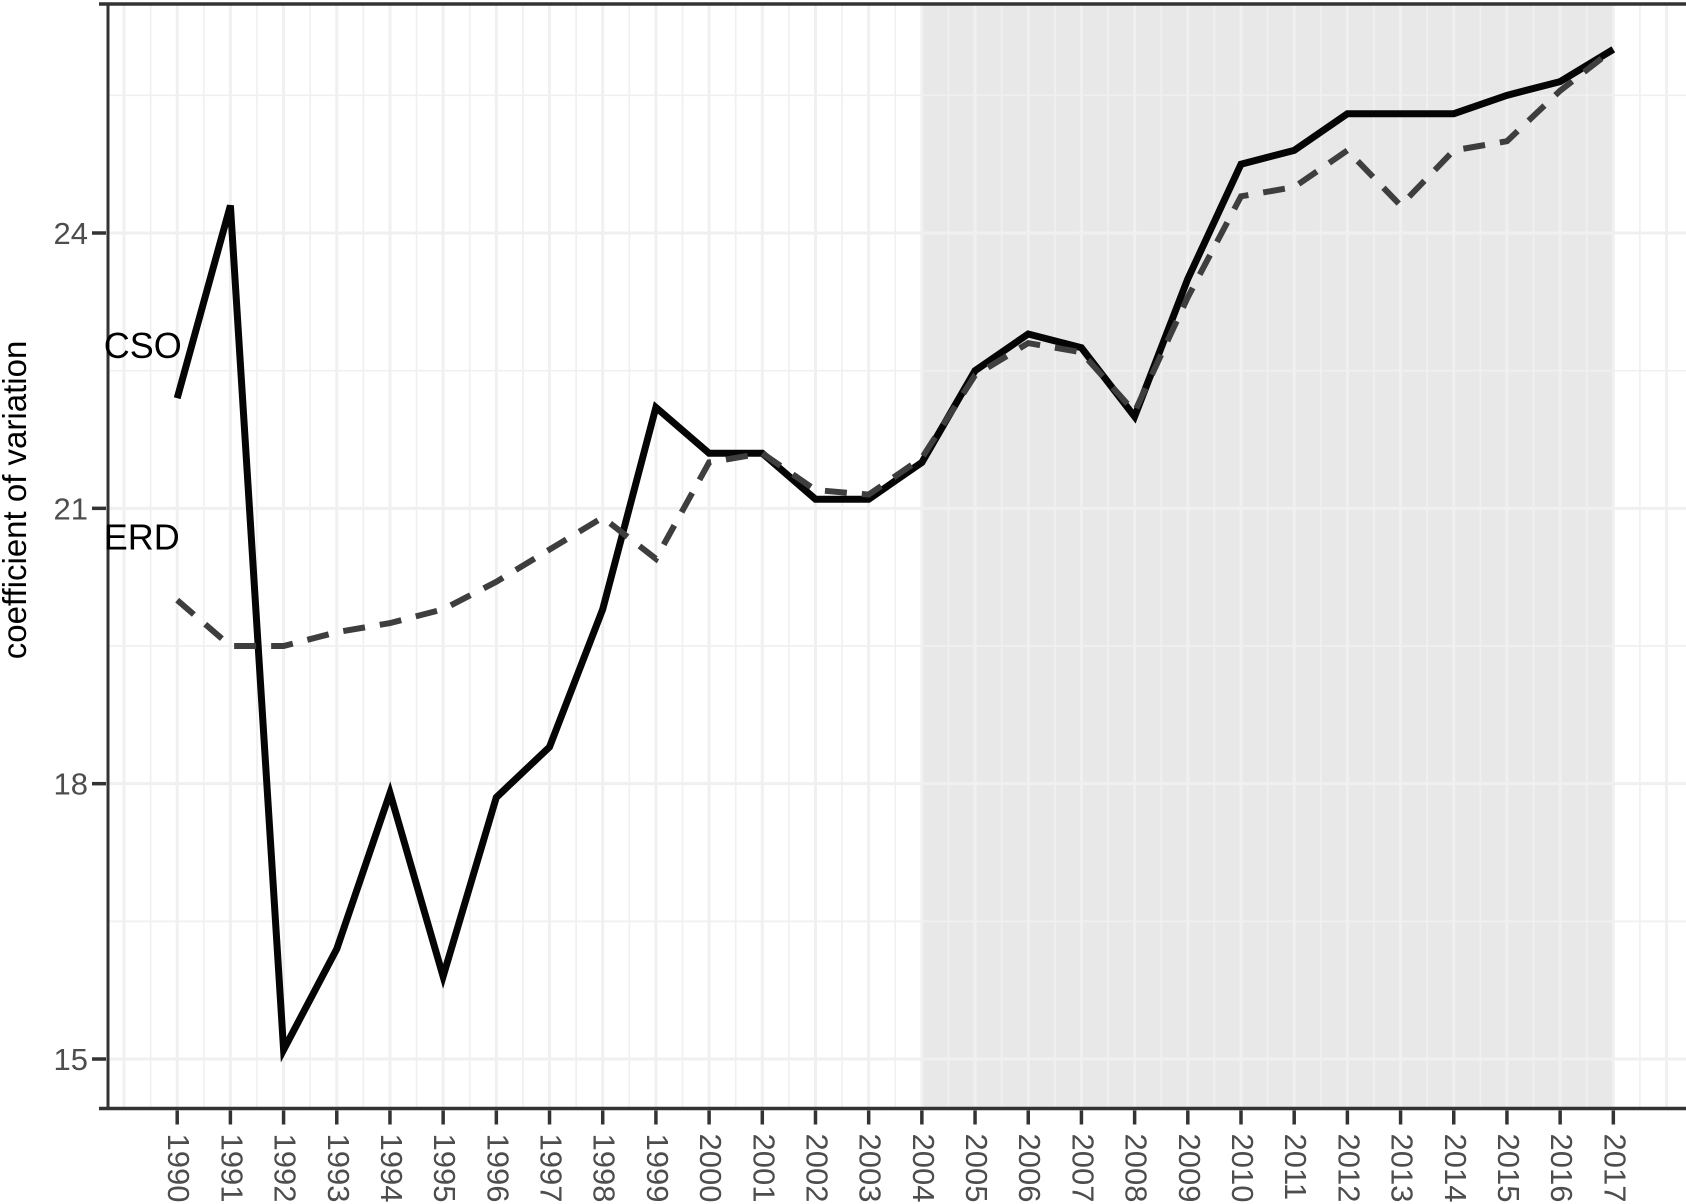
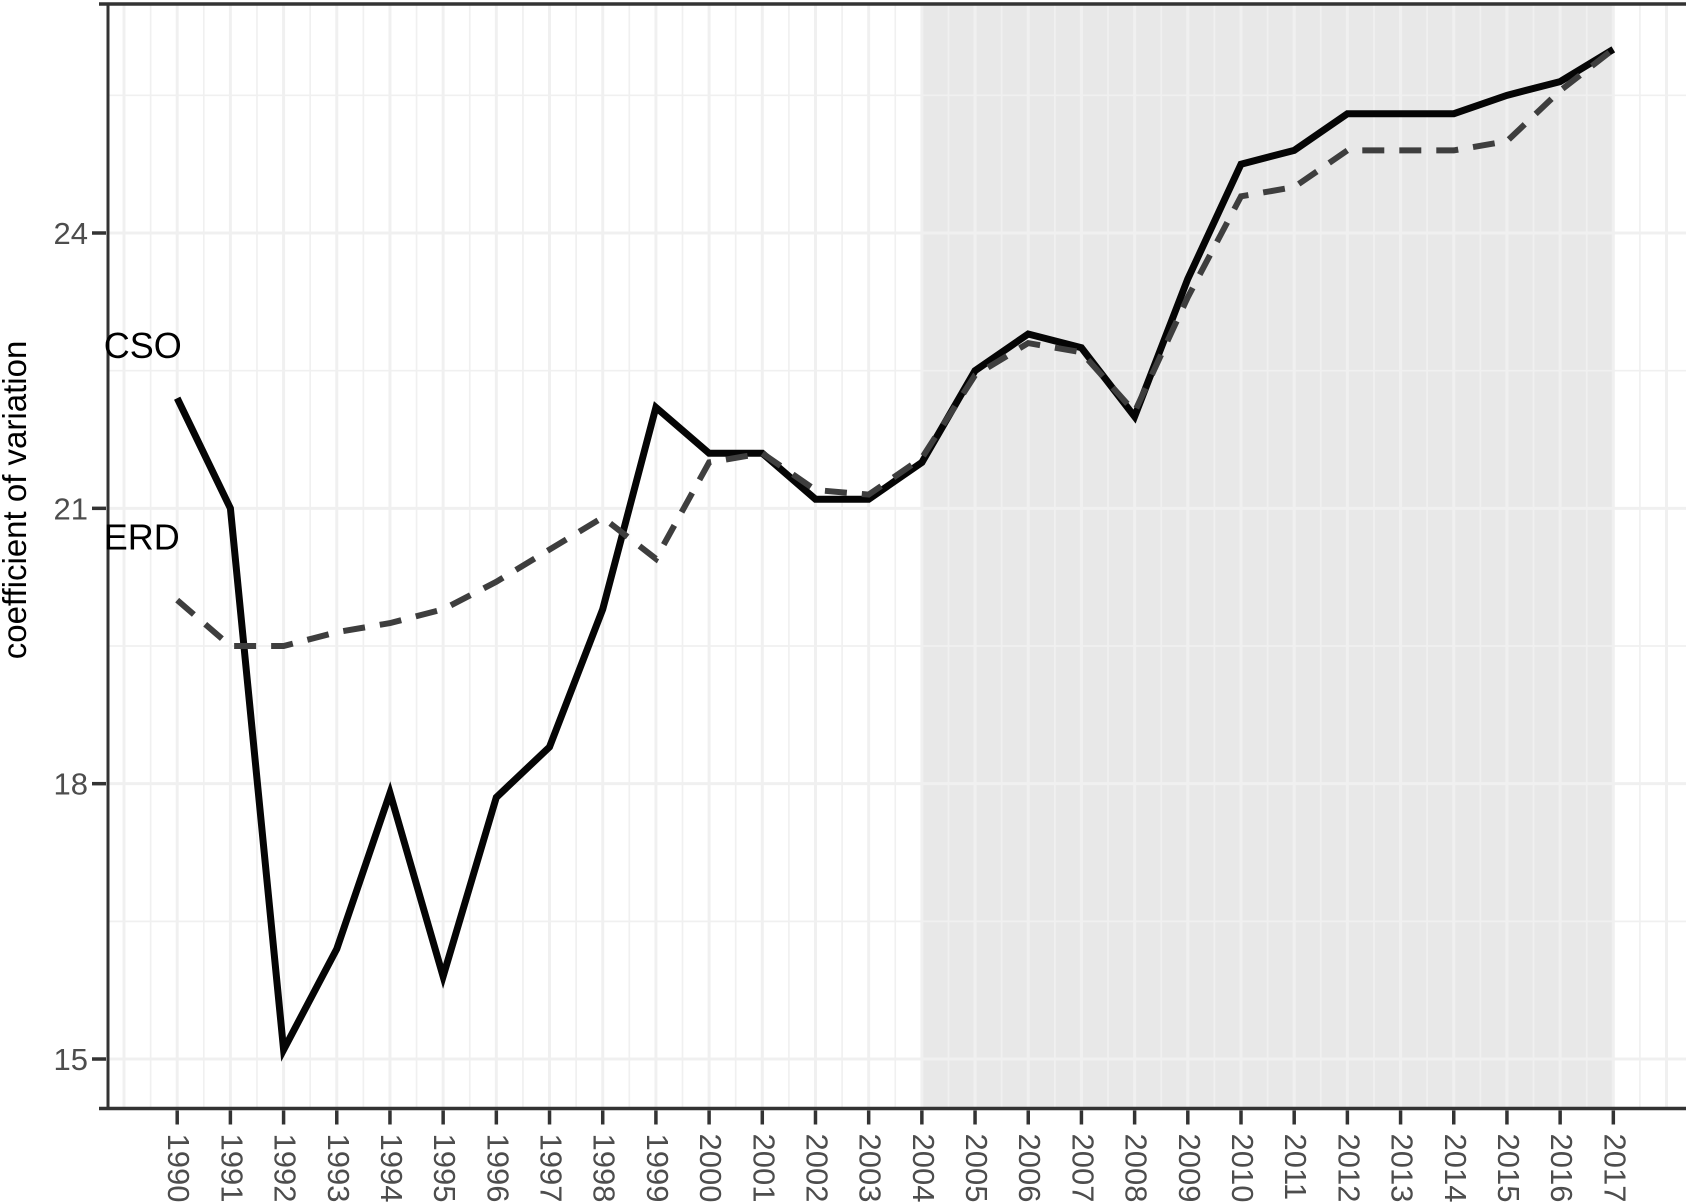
CSO/1991: 24.3 -> 21.0
ERD/2013: 24.3 -> 24.9
